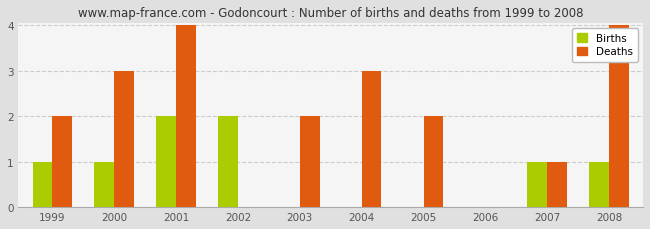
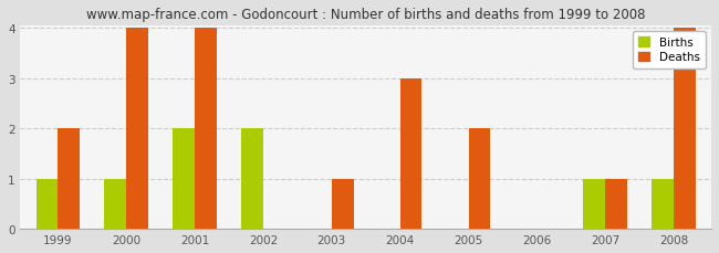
Deaths/2000: 3 -> 4
Deaths/2003: 2 -> 1
